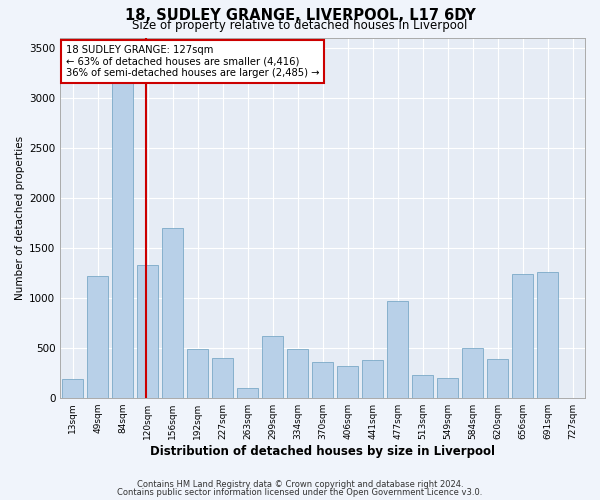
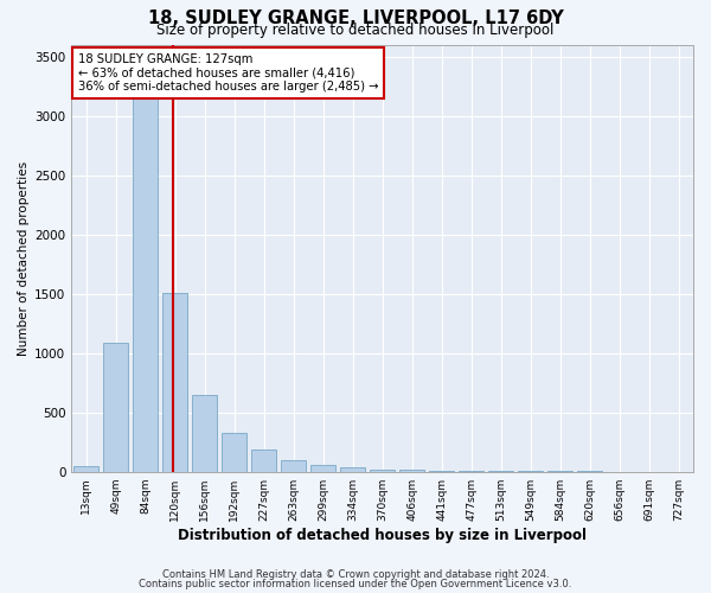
13sqm: 190 -> 50
49sqm: 1220 -> 1090
120sqm: 1330 -> 1510
156sqm: 1700 -> 650
192sqm: 490 -> 330
227sqm: 400 -> 180
299sqm: 620 -> 60
334sqm: 490 -> 40
370sqm: 360 -> 20
406sqm: 320 -> 20
441sqm: 380 -> 10
477sqm: 970 -> 10
513sqm: 230 -> 0
549sqm: 200 -> 0
584sqm: 500 -> 0
620sqm: 390 -> 0
656sqm: 1240 -> 0
691sqm: 1260 -> 0
